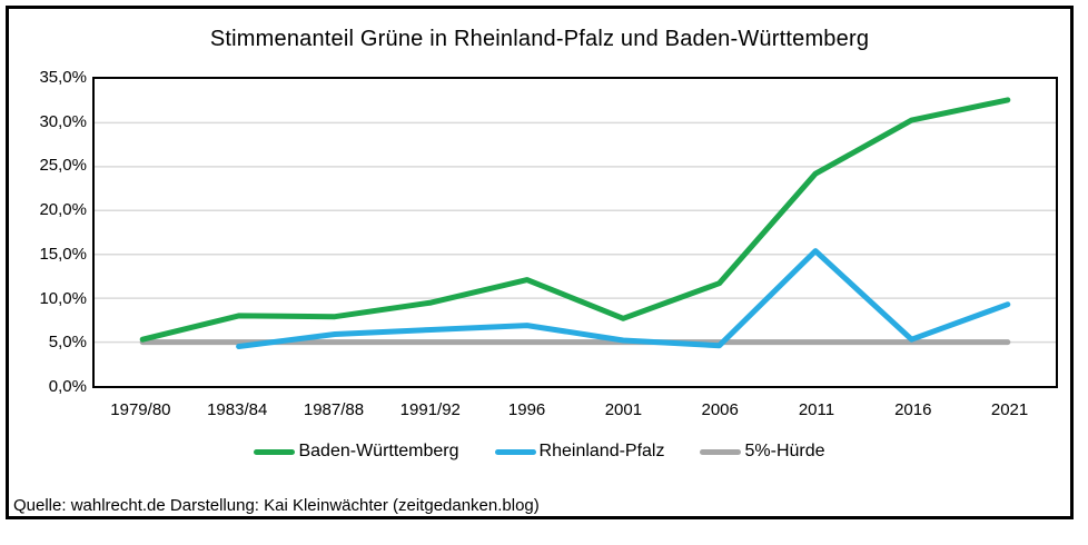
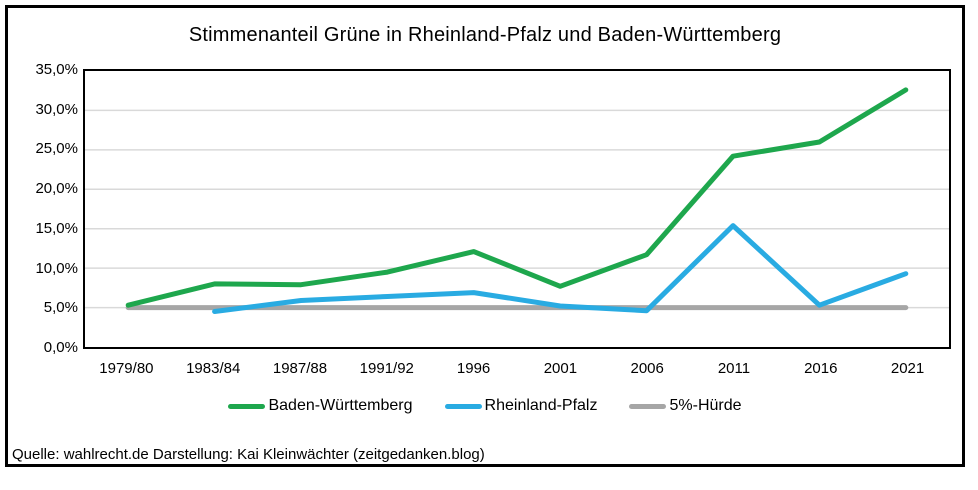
Baden-Württemberg/2016: 30% -> 26%
